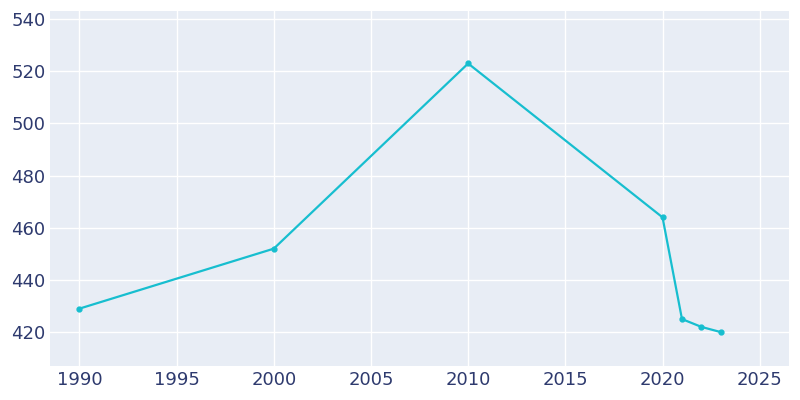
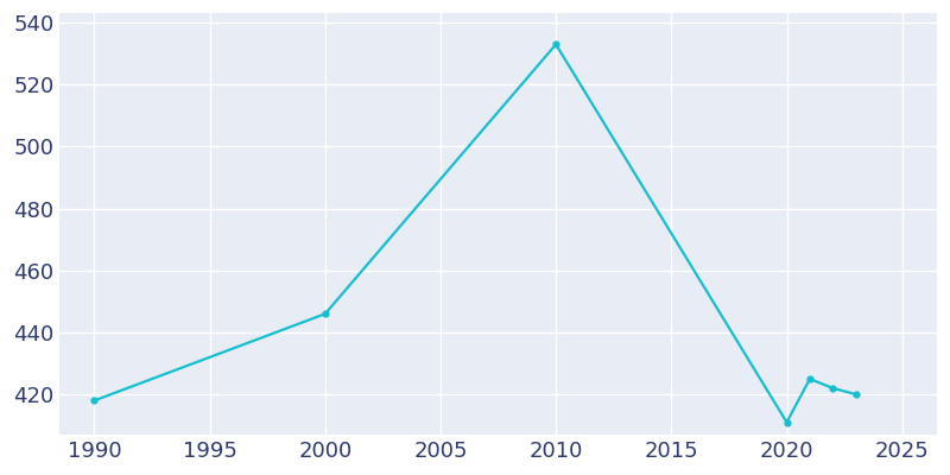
1990: 429 -> 418
2000: 452 -> 446
2010: 523 -> 533
2020: 464 -> 411
